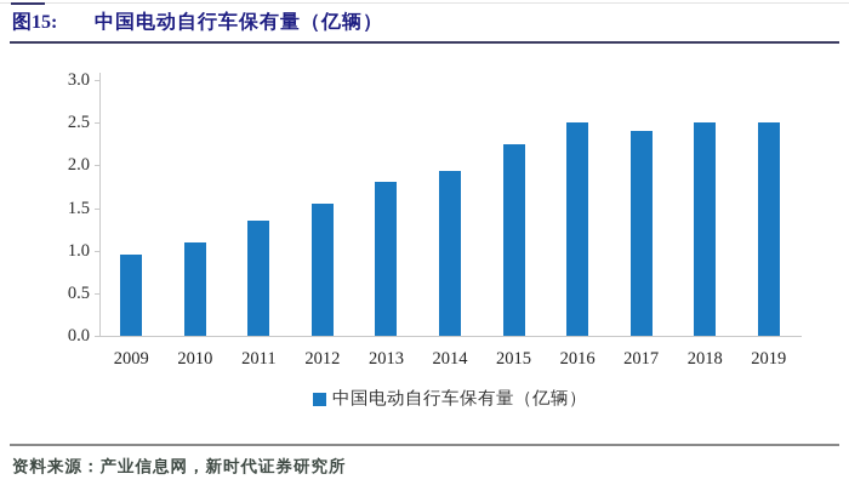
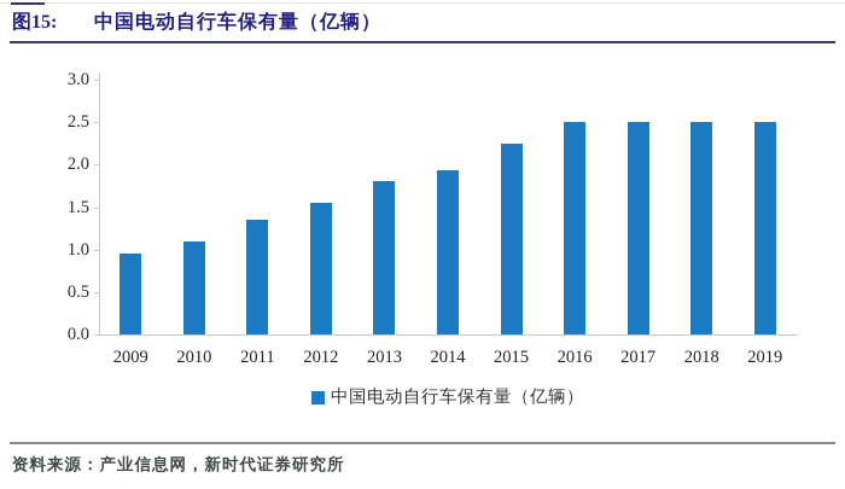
2017: 2.4 -> 2.5
